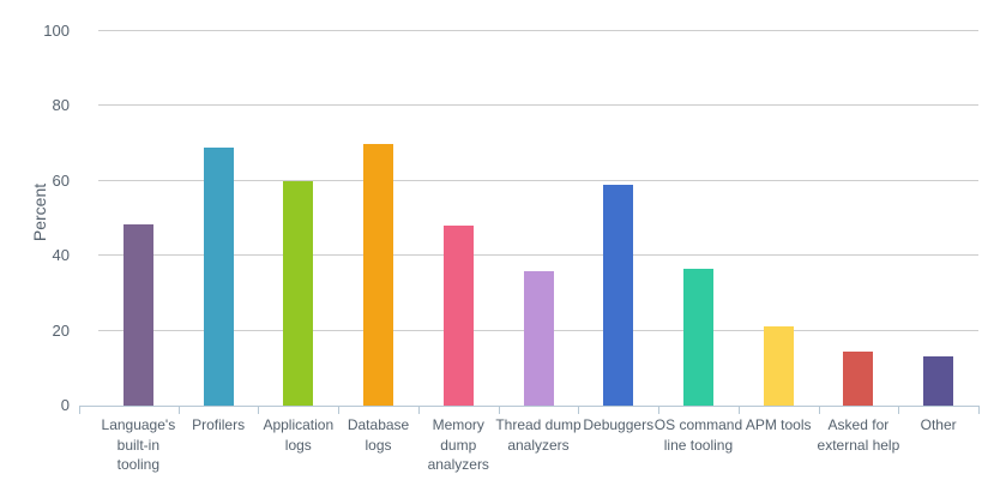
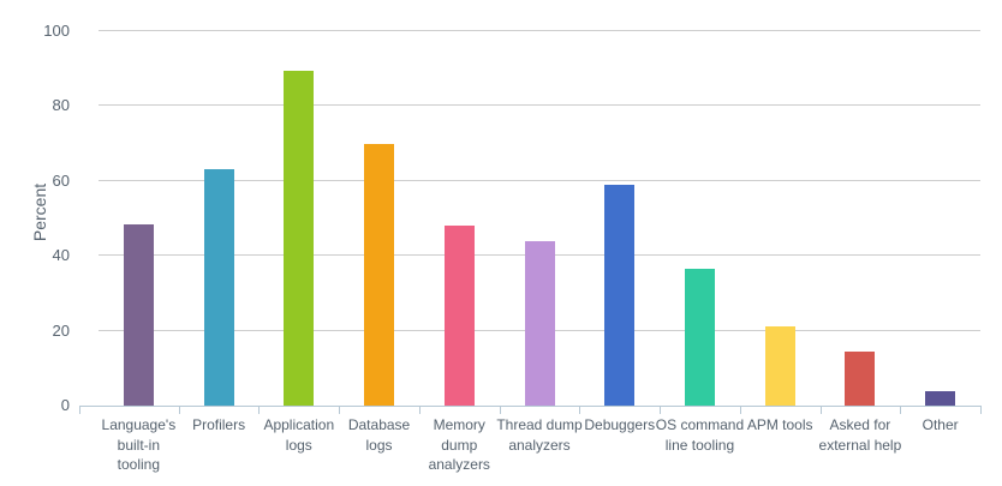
Profilers: 69 -> 63
Application logs: 60 -> 90
Thread dump analyzers: 36 -> 44
Other: 13 -> 4
